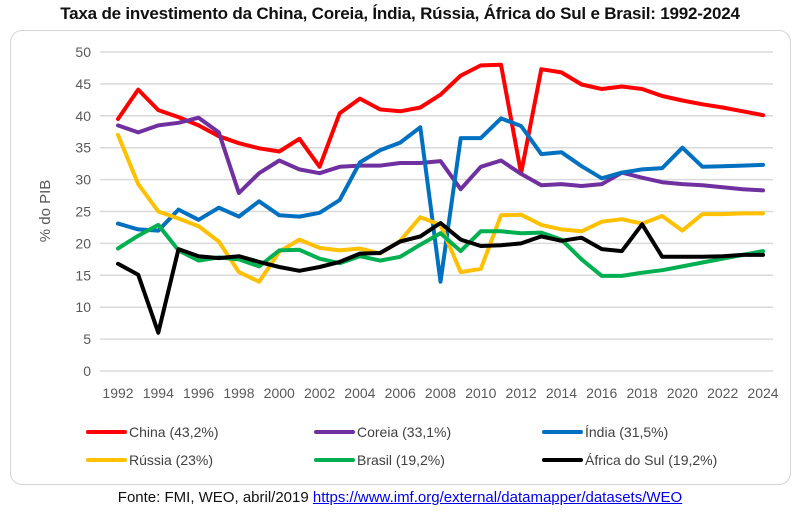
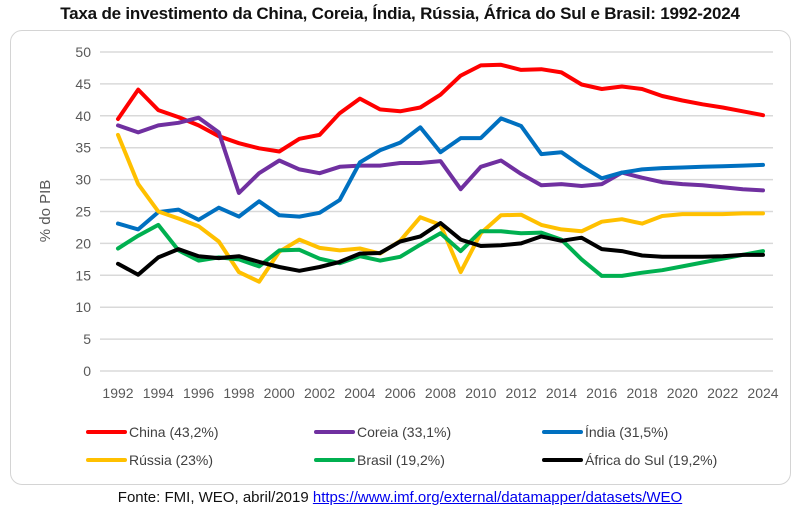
Índia (31,5%)/1994: 22 -> 25
África do Sul (19,2%)/1994: 6 -> 18
China (43,2%)/2002: 32 -> 37
Índia (31,5%)/2008: 14 -> 34
Rússia (23%)/2010: 16 -> 22
China (43,2%)/2012: 31 -> 47
África do Sul (19,2%)/2018: 23 -> 18
Índia (31,5%)/2020: 35 -> 32
Rússia (23%)/2020: 22 -> 25
